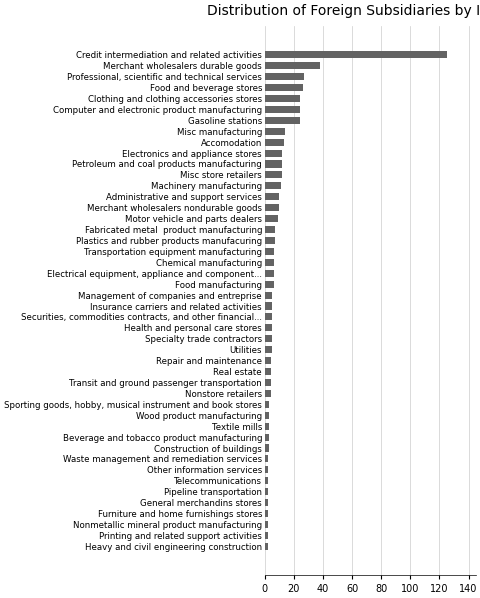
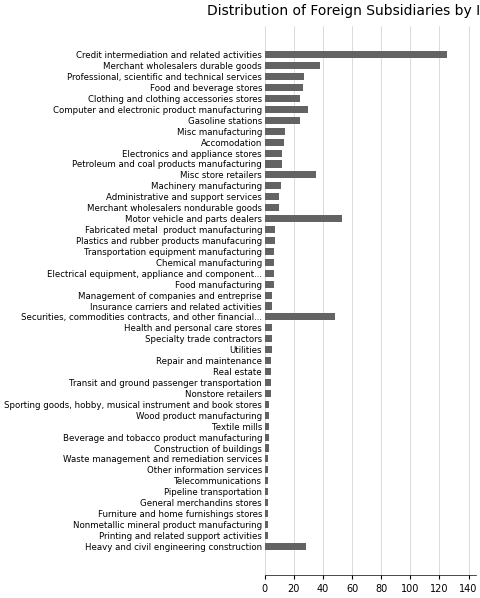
Computer and electronic product manufacturing: 24 -> 30
Misc store retailers: 12 -> 35
Motor vehicle and parts dealers: 9 -> 53
Securities, commodities contracts, and other financial...: 5 -> 48
Heavy and civil engineering construction: 2 -> 28
